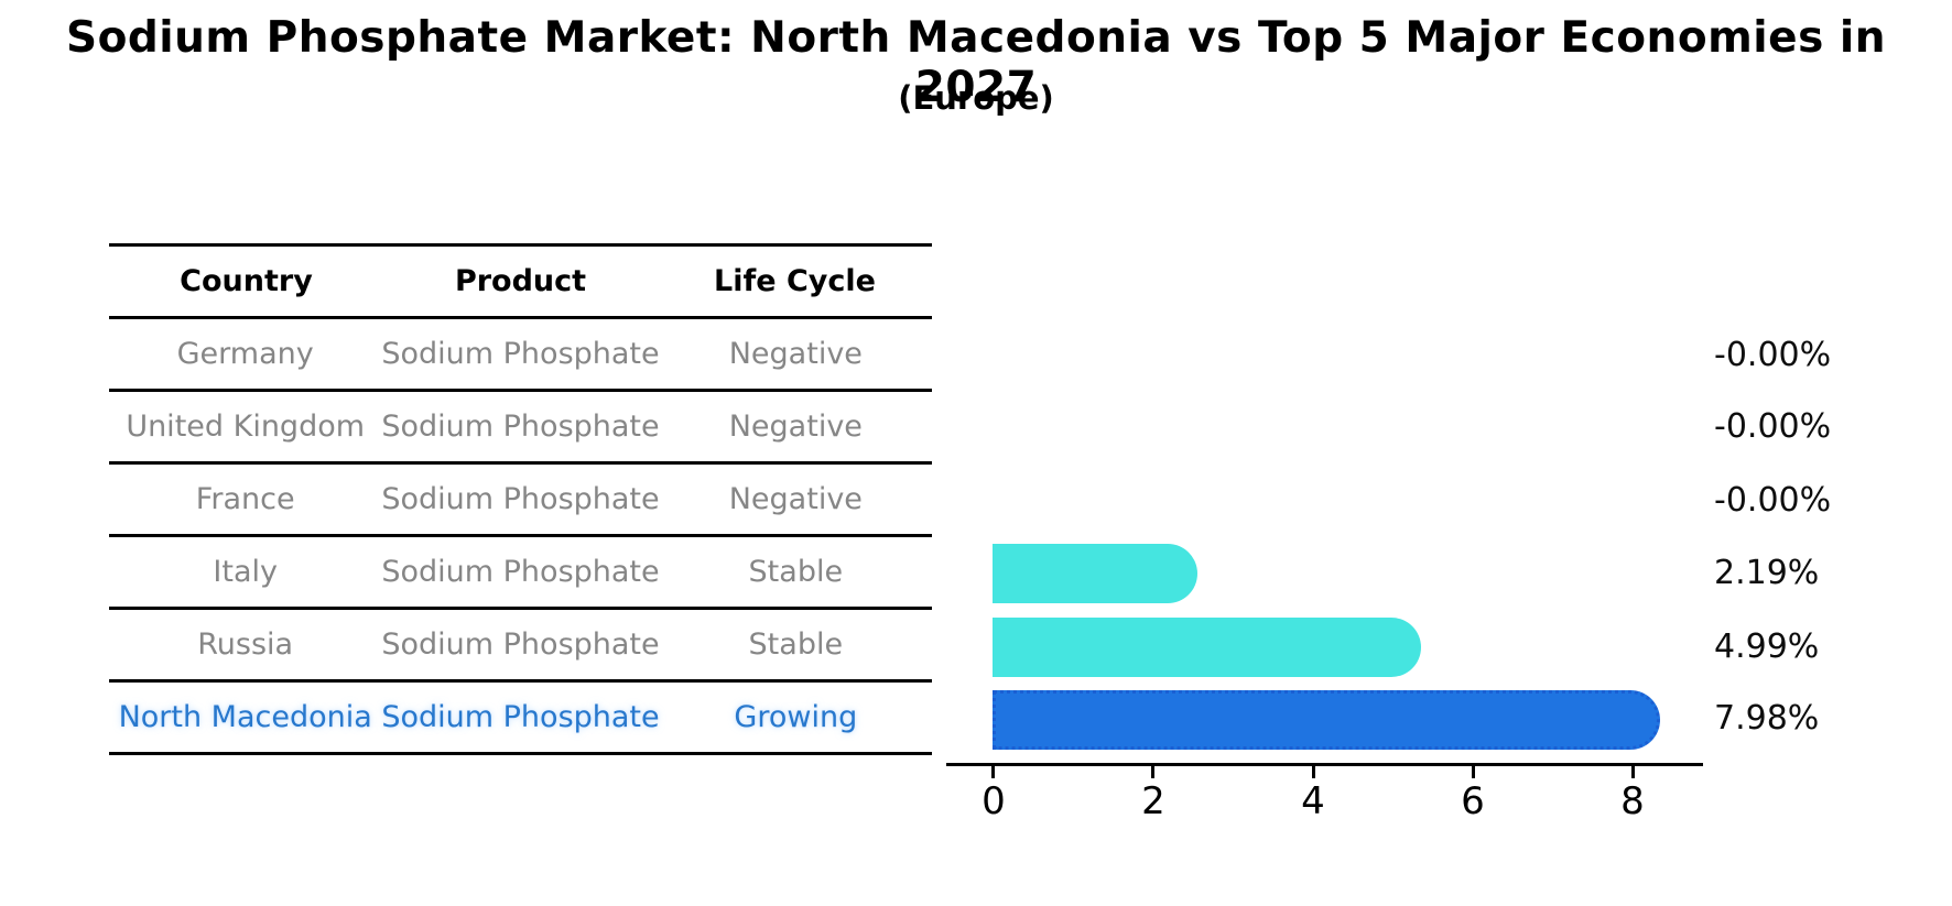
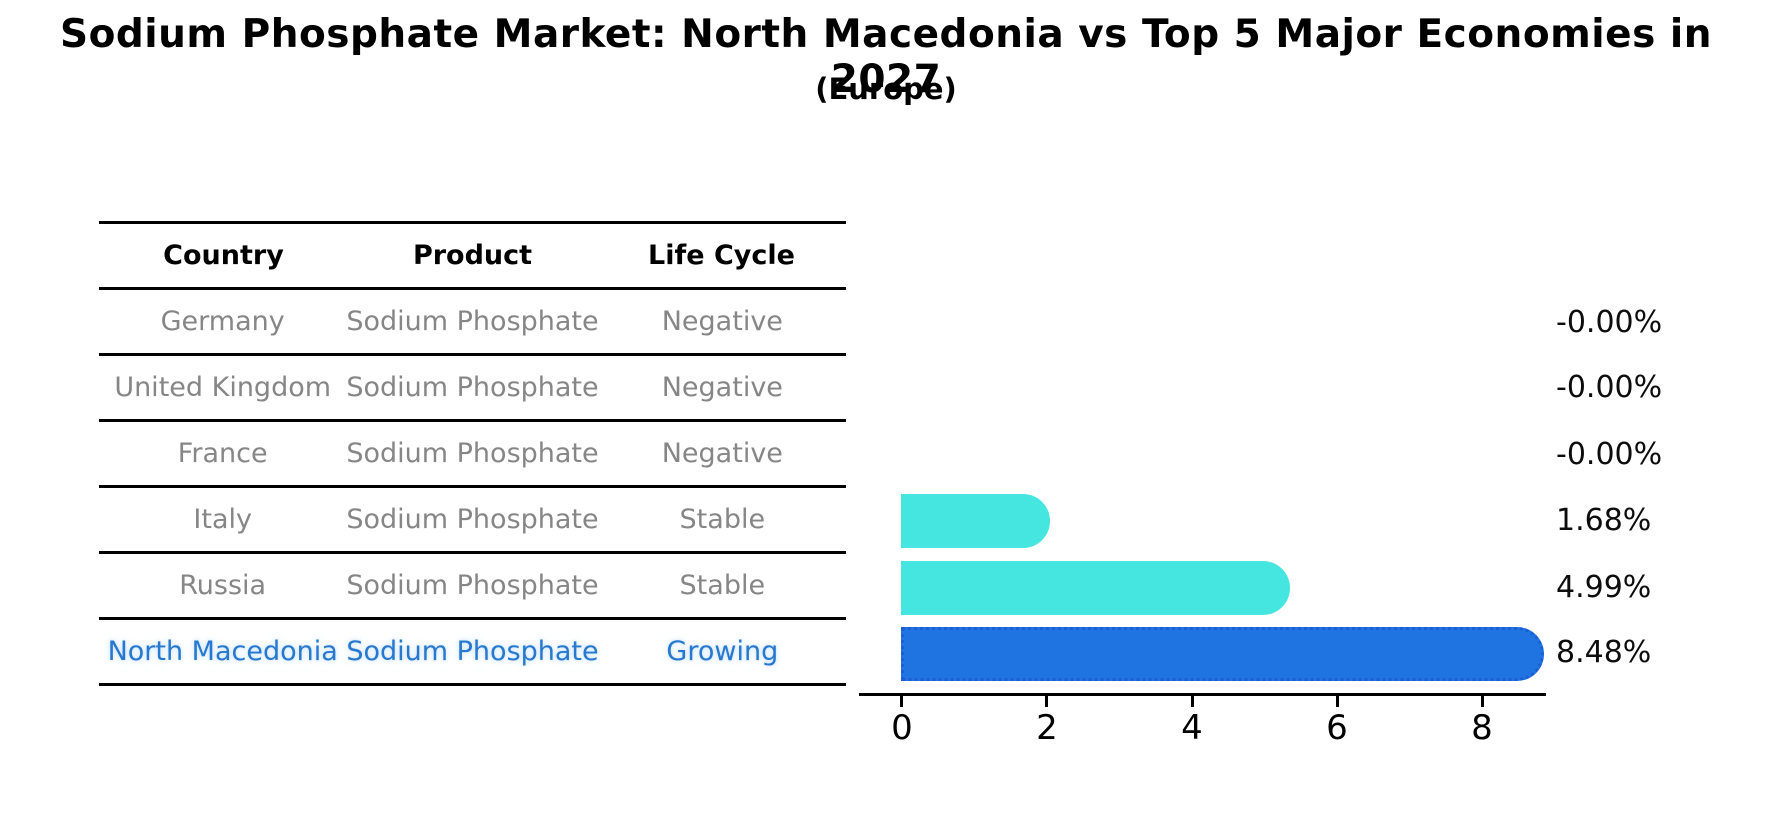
Italy: 2.19% -> 1.68%
North Macedonia: 7.98% -> 8.48%
